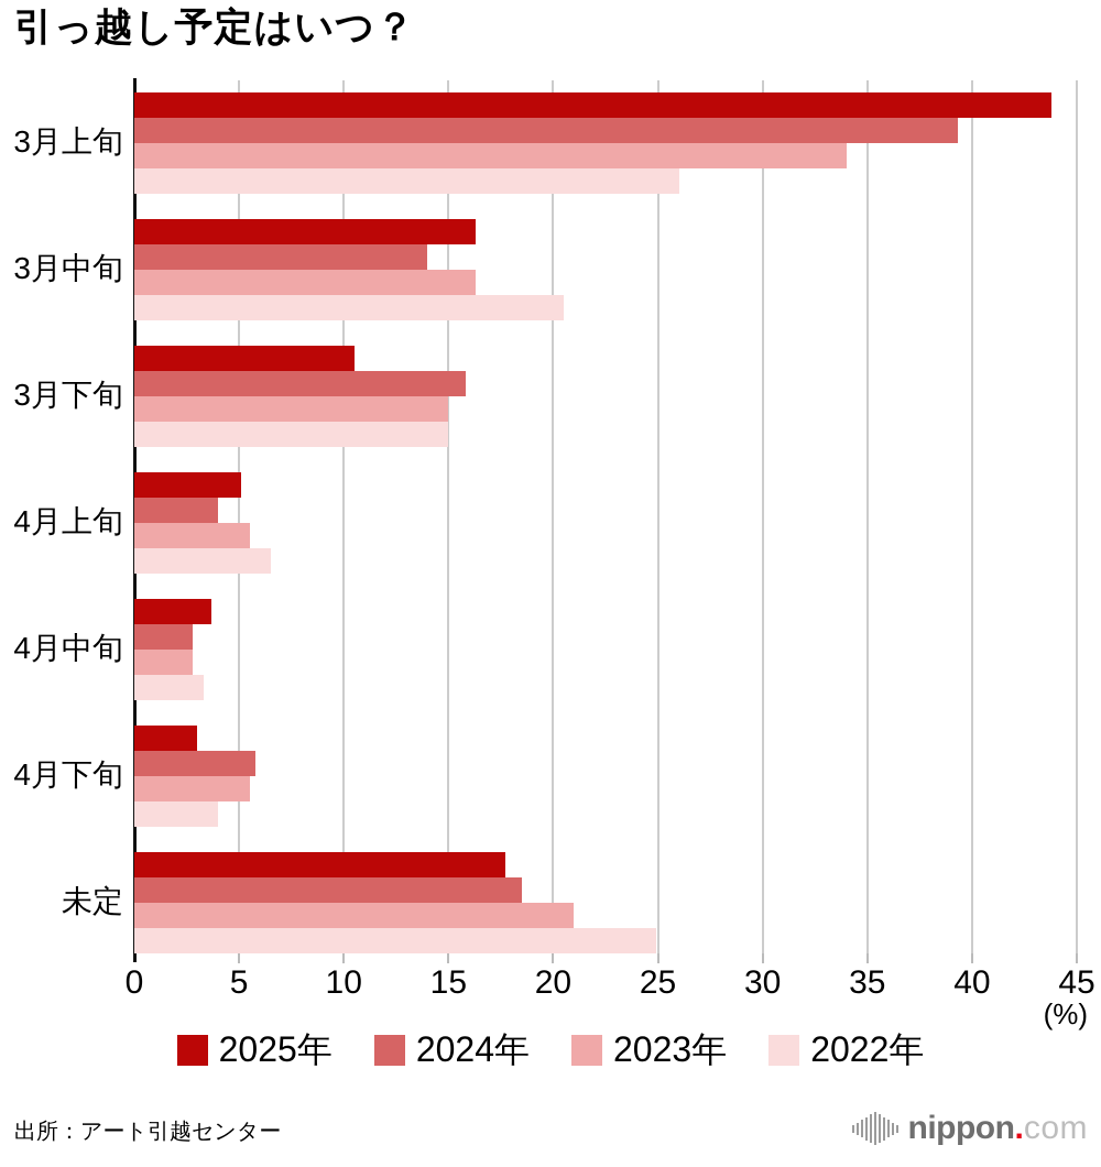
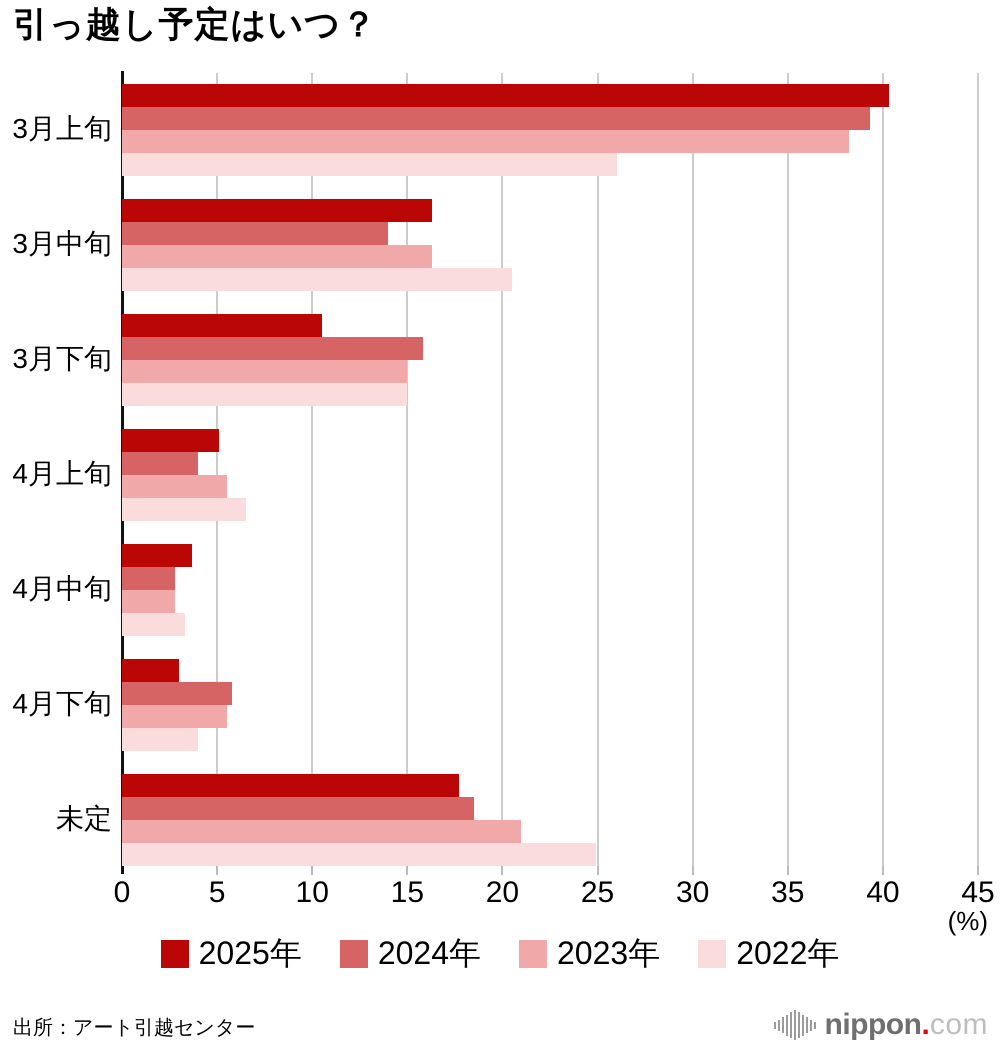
2025年/3月上旬: 43.8 -> 40.3
2023年/3月上旬: 34.0 -> 38.2
